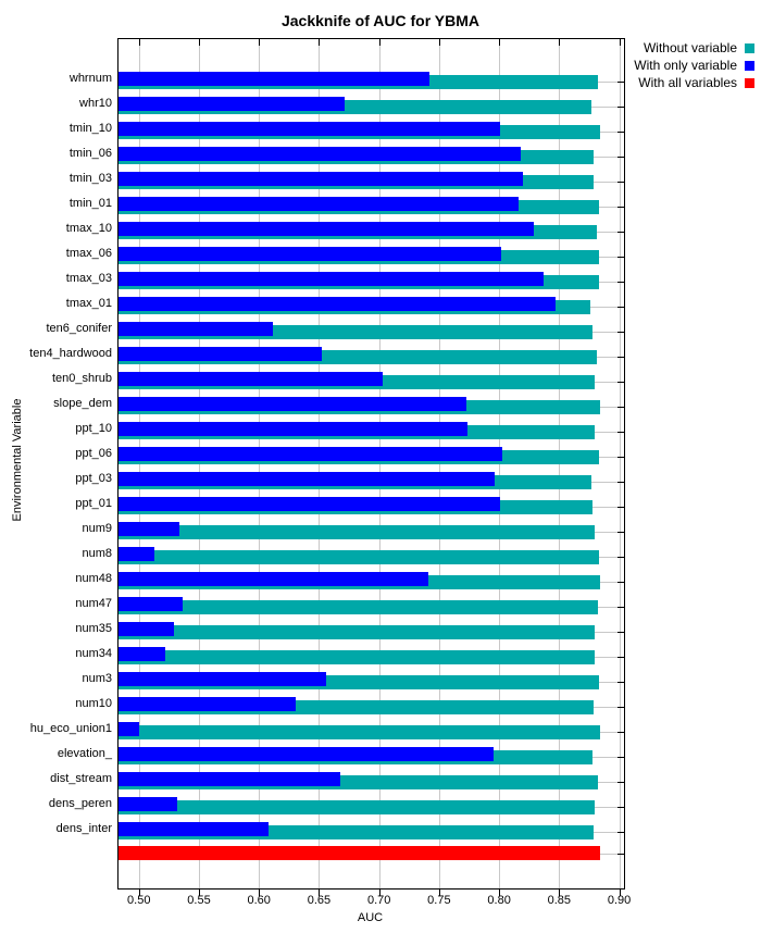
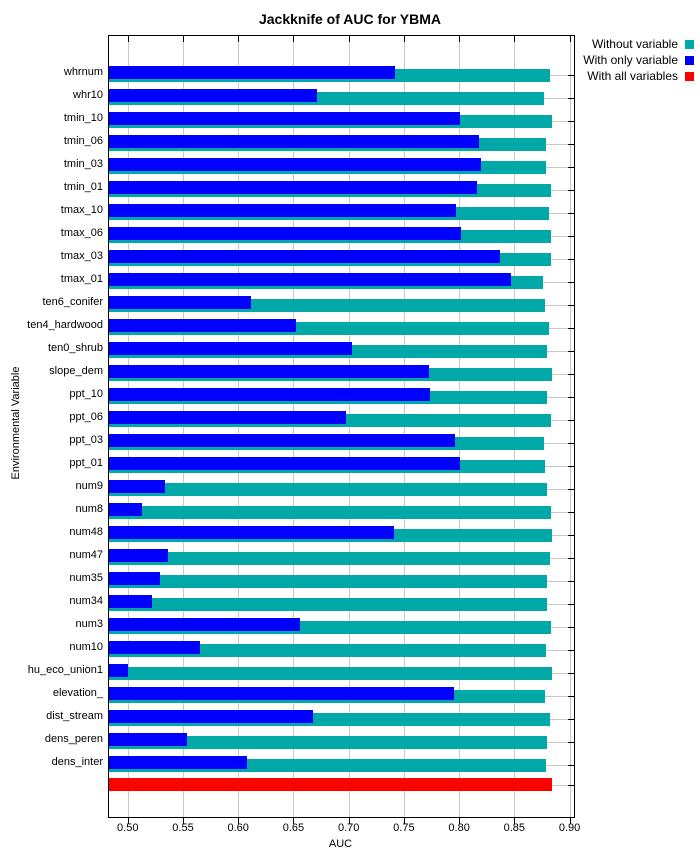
With only variable/tmax_10: 0.829 -> 0.797
With only variable/ppt_06: 0.803 -> 0.698
With only variable/num10: 0.631 -> 0.565
With only variable/dens_peren: 0.532 -> 0.554
